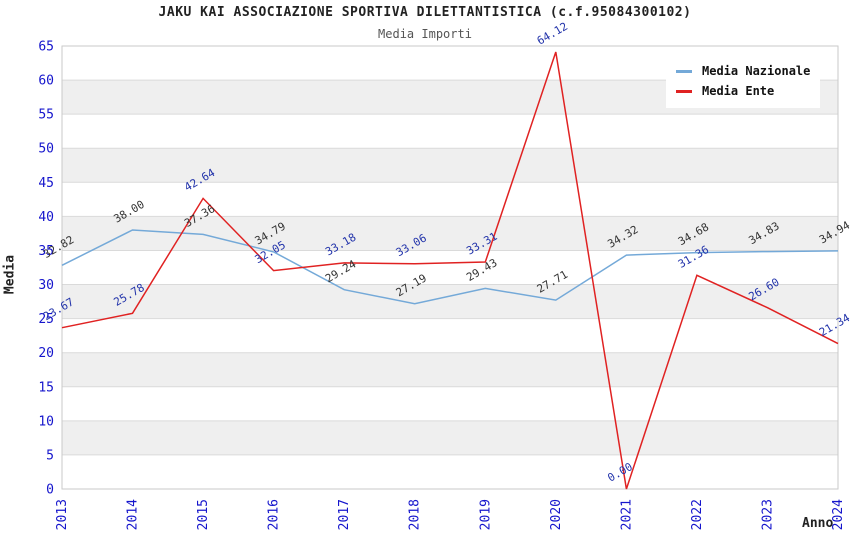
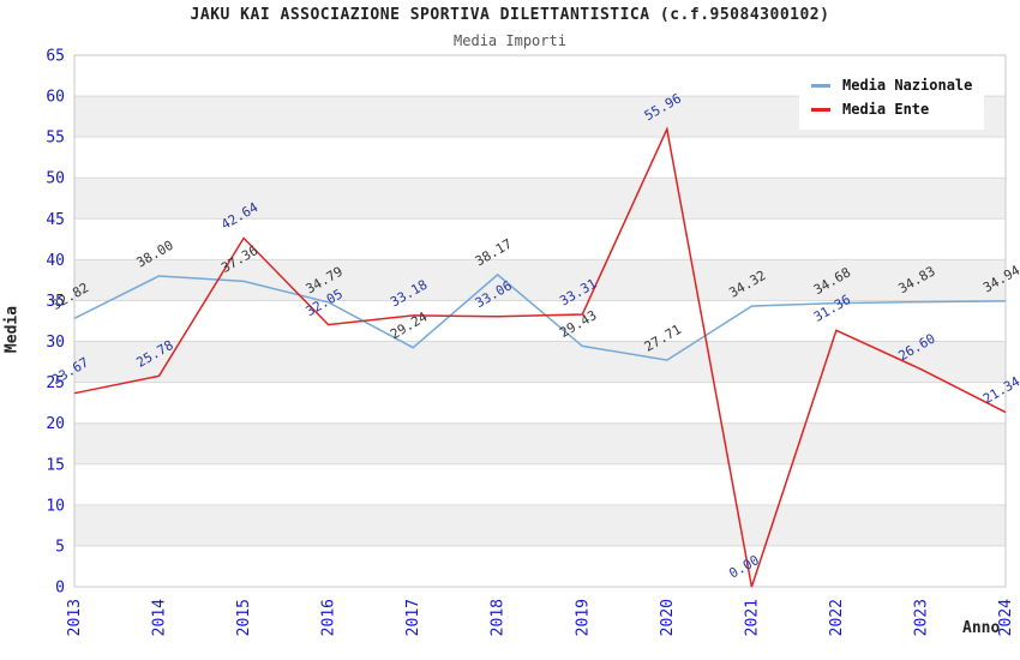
Media Nazionale/2018: 27.19 -> 38.17
Media Ente/2020: 64.12 -> 55.96
